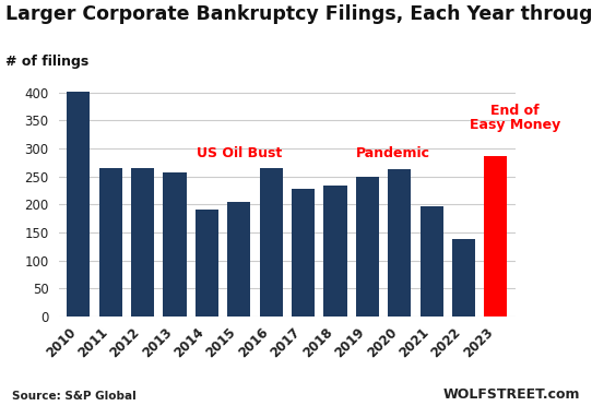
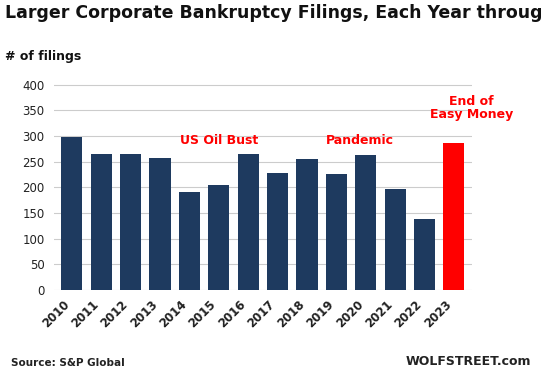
2010: 402 -> 298
2018: 234 -> 256
2019: 249 -> 226
